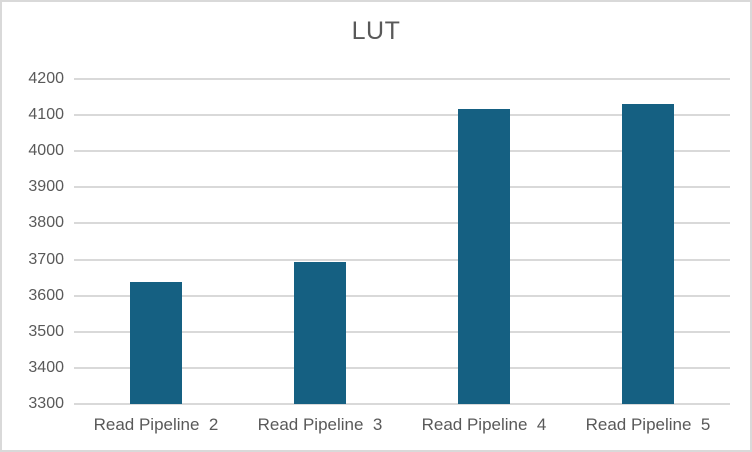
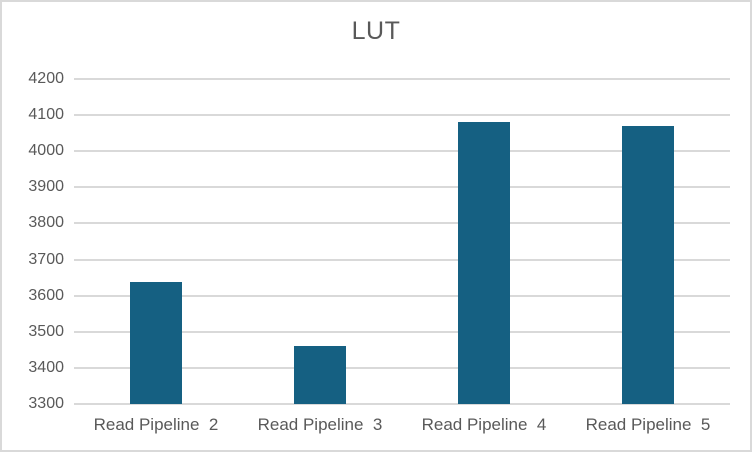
Read Pipeline 3: 3690 -> 3460
Read Pipeline 4: 4120 -> 4080
Read Pipeline 5: 4130 -> 4070
